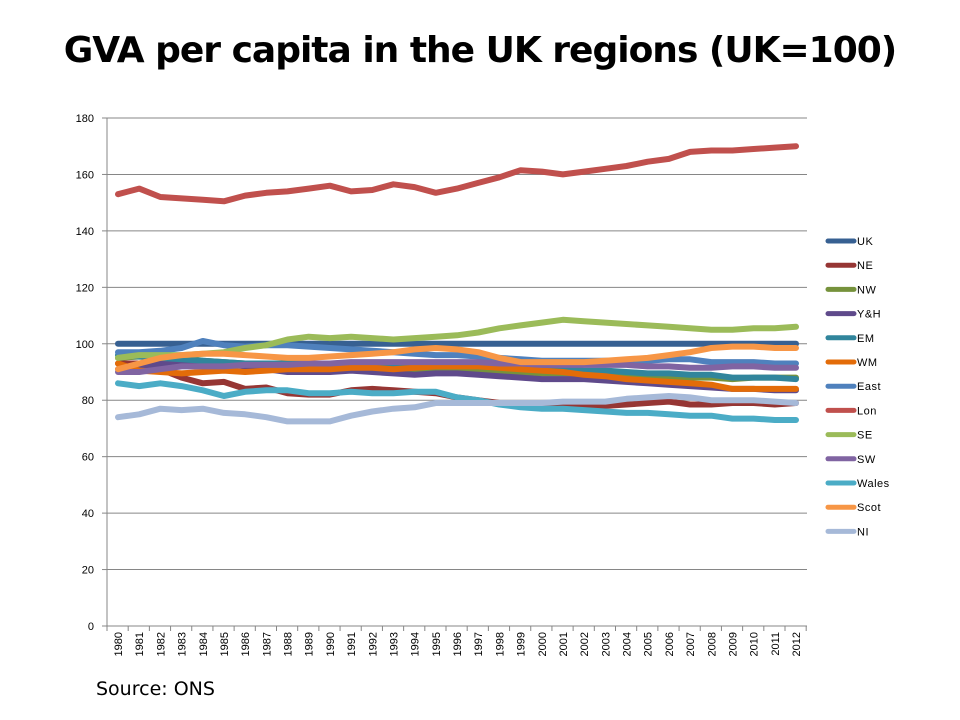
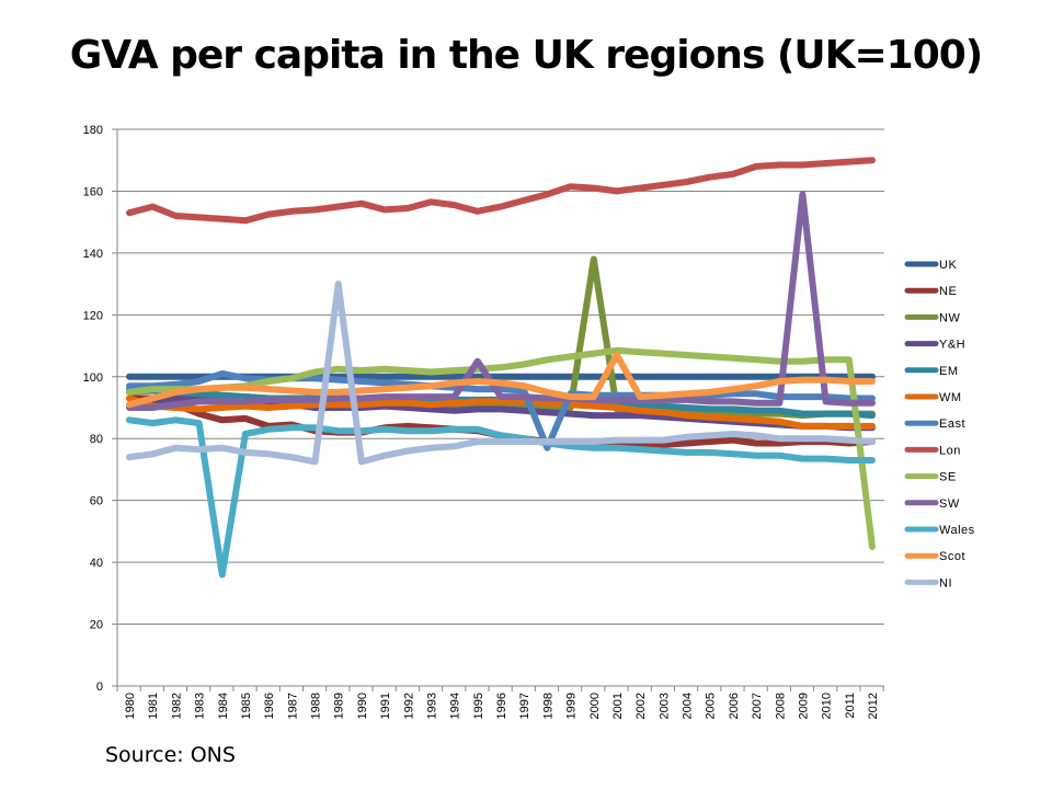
Wales/1984: 84 -> 36
NI/1989: 72 -> 130
SW/1995: 94 -> 105
East/1998: 95 -> 77
NW/2000: 90 -> 138
Scot/2001: 94 -> 107
SW/2009: 92 -> 159
SE/2012: 106 -> 45
